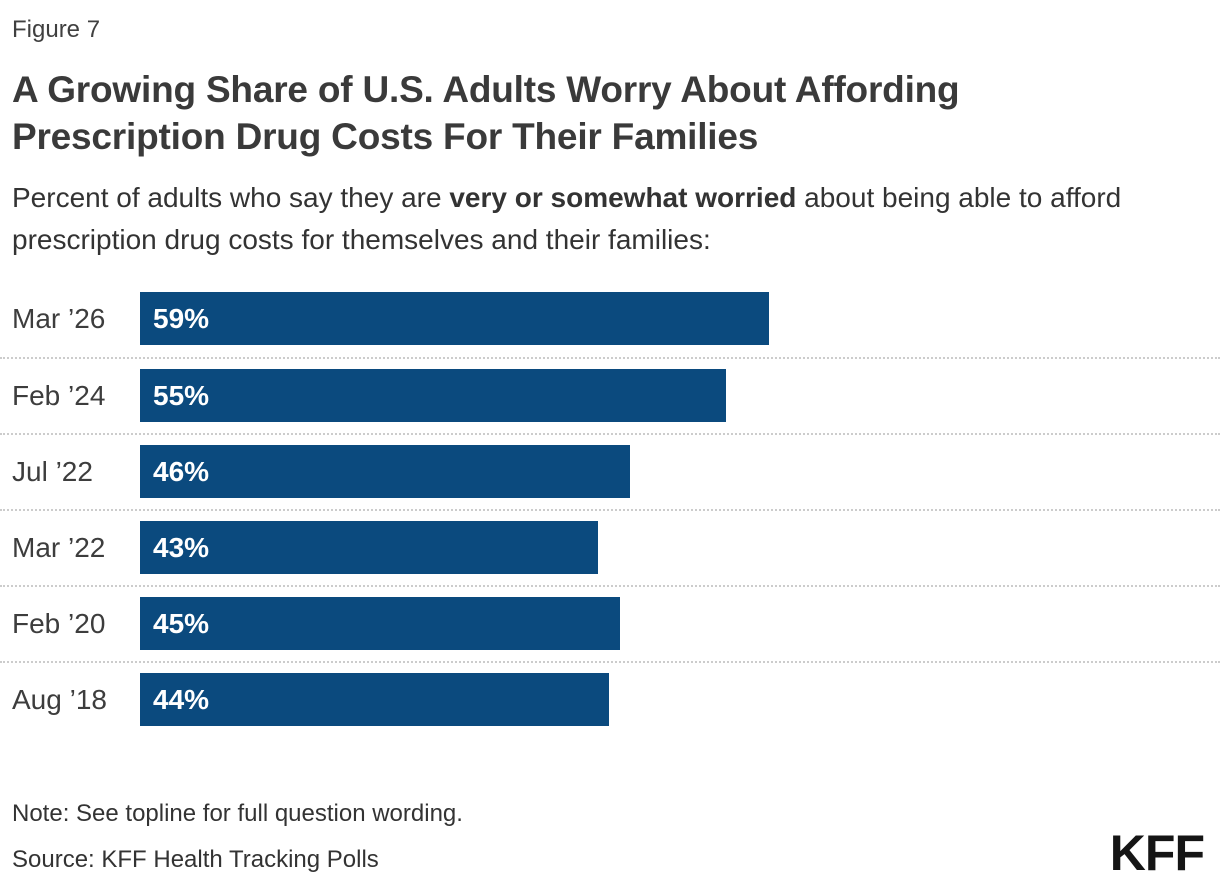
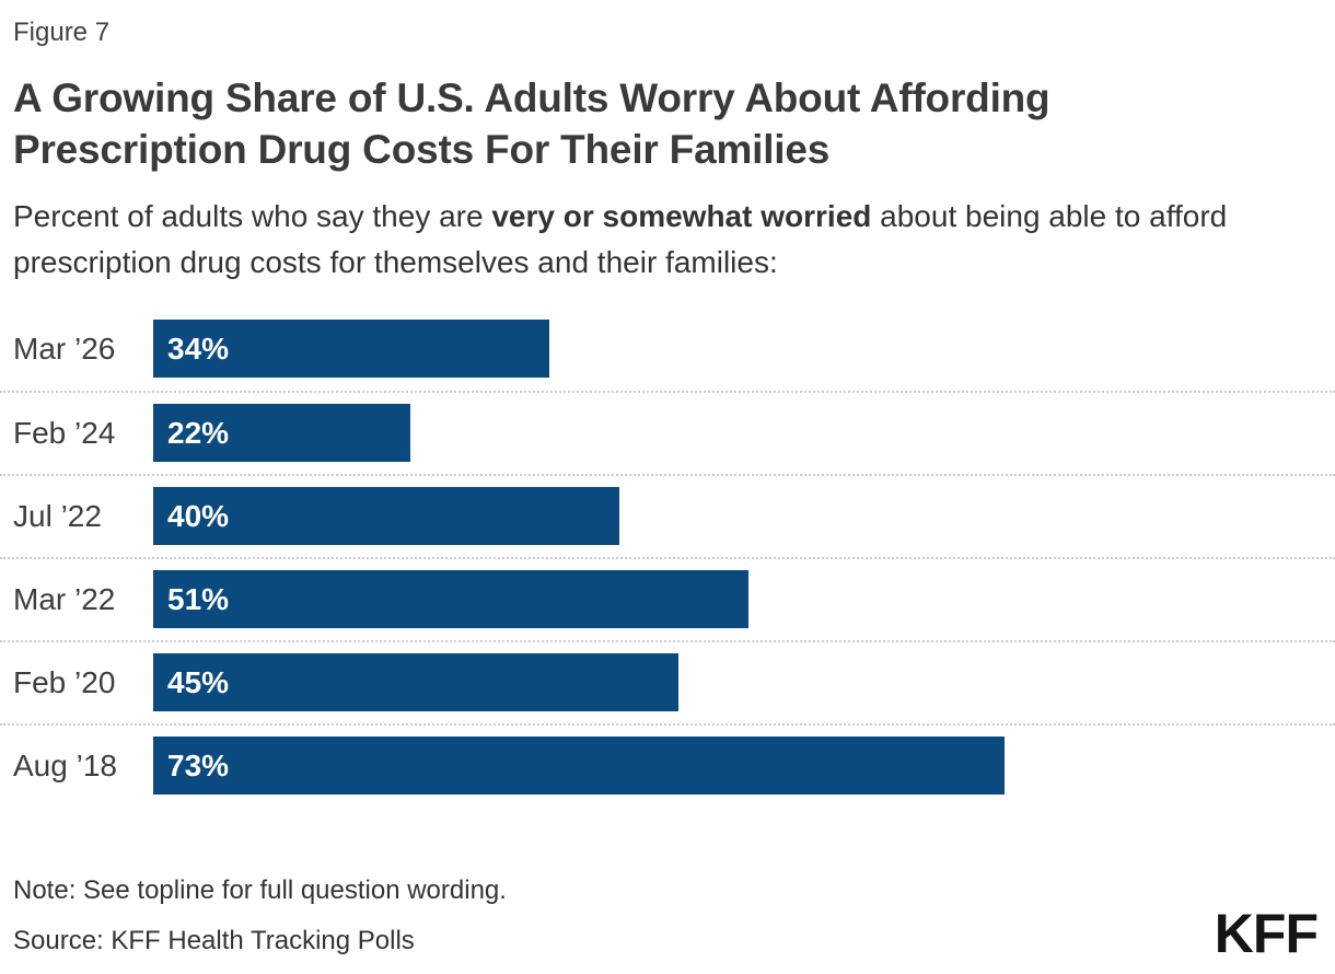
Mar ’26: 59% -> 34%
Feb ’24: 55% -> 22%
Jul ’22: 46% -> 40%
Mar ’22: 43% -> 51%
Aug ’18: 44% -> 73%
